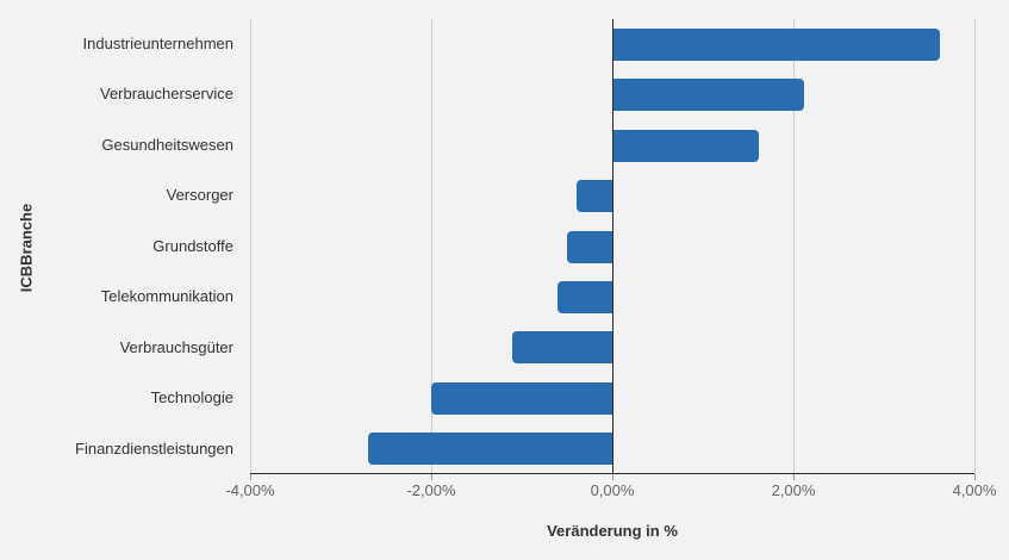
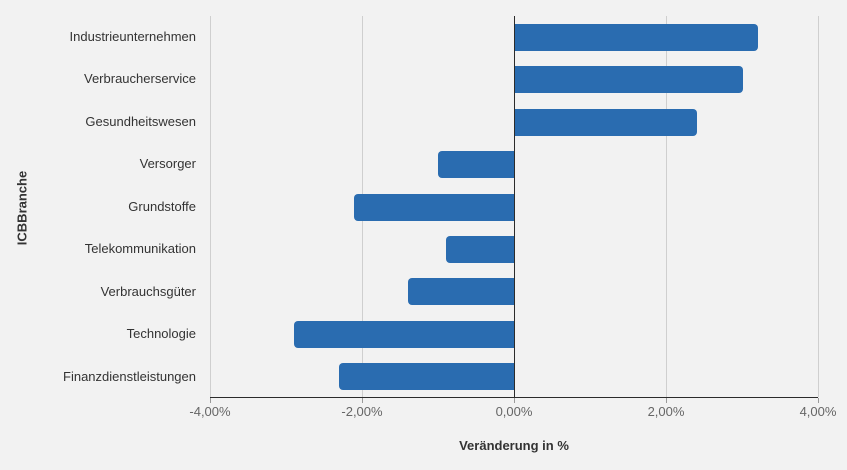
Industrieunternehmen: 3,6% -> 3,2%
Verbraucherservice: 2,1% -> 3,0%
Gesundheitswesen: 1,6% -> 2,4%
Versorger: -0,4% -> -1,0%
Grundstoffe: -0,5% -> -2,1%
Telekommunikation: -0,6% -> -0,9%
Verbrauchsgüter: -1,1% -> -1,4%
Technologie: -2,0% -> -2,9%
Finanzdienstleistungen: -2,7% -> -2,3%
